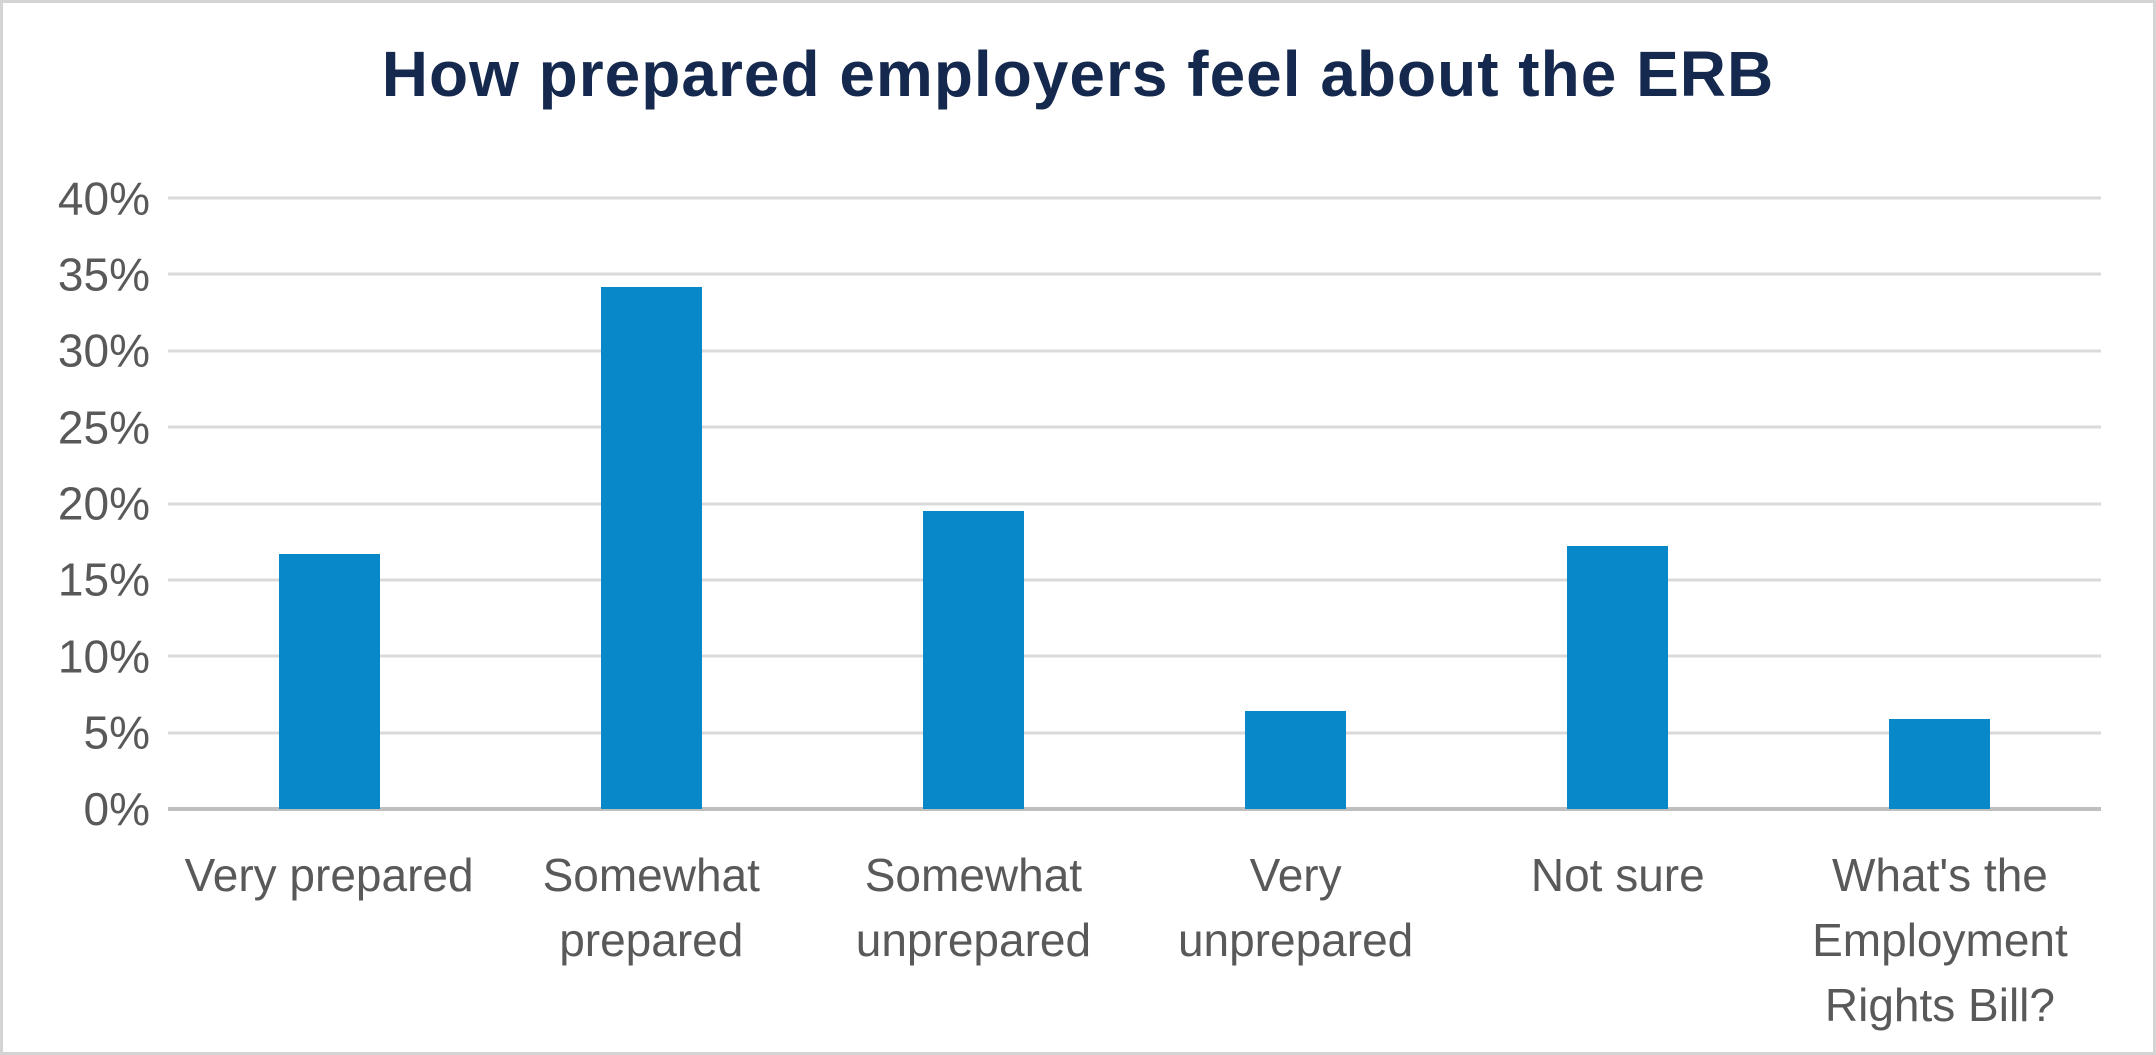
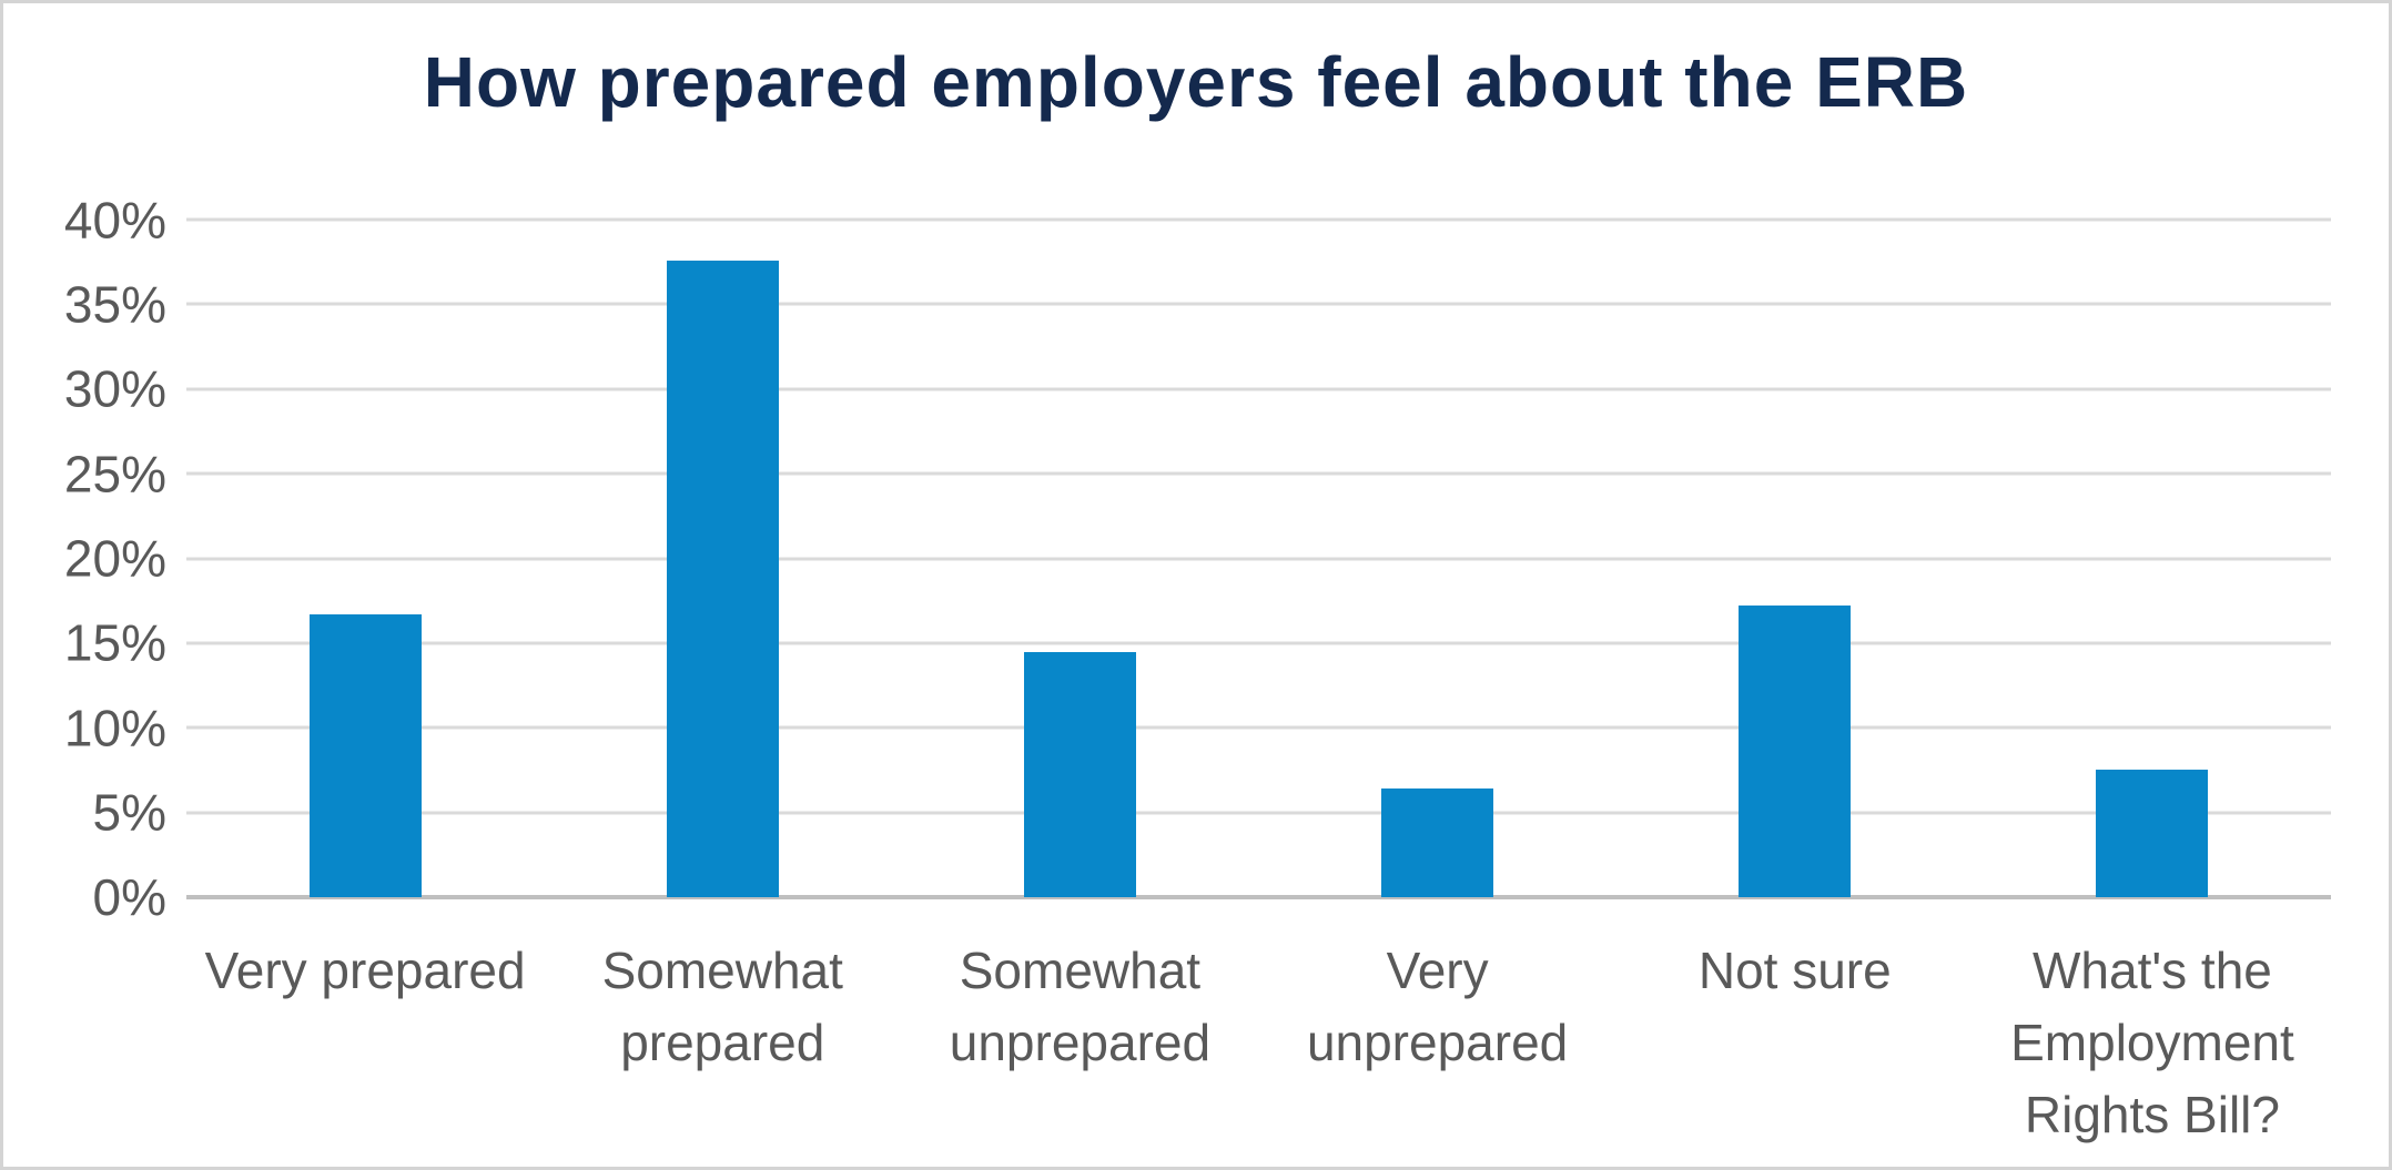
Somewhat prepared: 34.2% -> 37.6%
Somewhat unprepared: 19.5% -> 14.5%
What's the Employment Rights Bill?: 5.9% -> 7.5%
